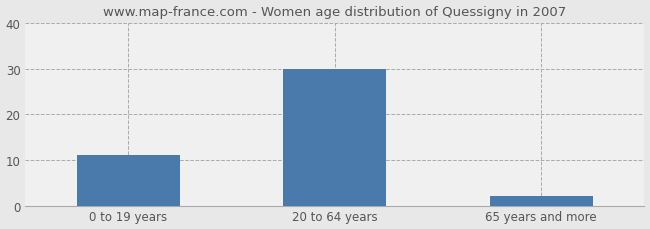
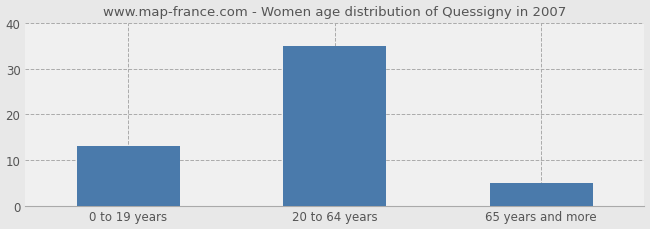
0 to 19 years: 11 -> 13
20 to 64 years: 30 -> 35
65 years and more: 2 -> 5
